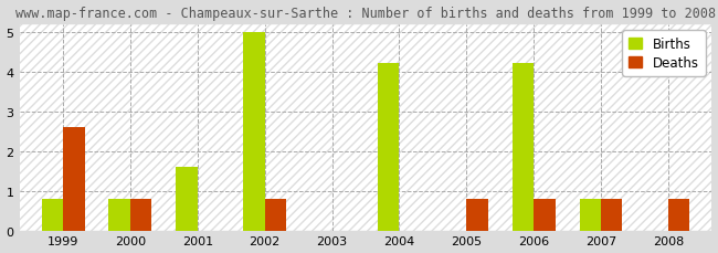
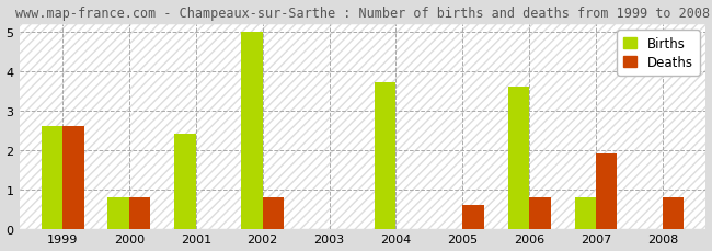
Births/1999: 0.8 -> 2.6
Births/2001: 1.6 -> 2.4
Births/2004: 4.2 -> 3.7
Deaths/2005: 0.8 -> 0.6
Births/2006: 4.2 -> 3.6
Deaths/2007: 0.8 -> 1.9
